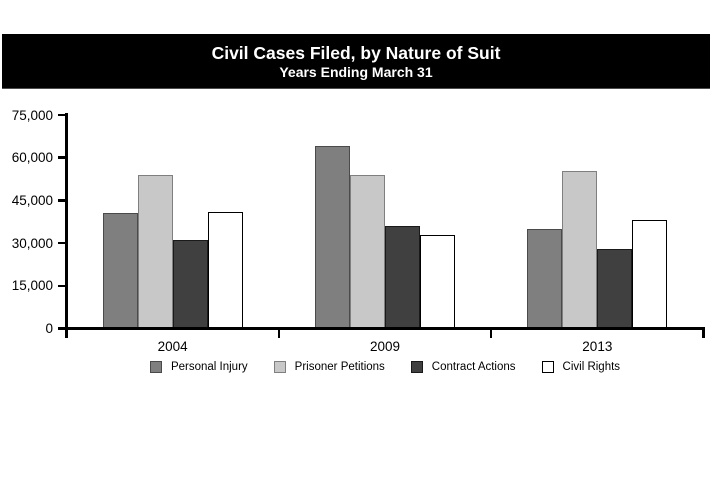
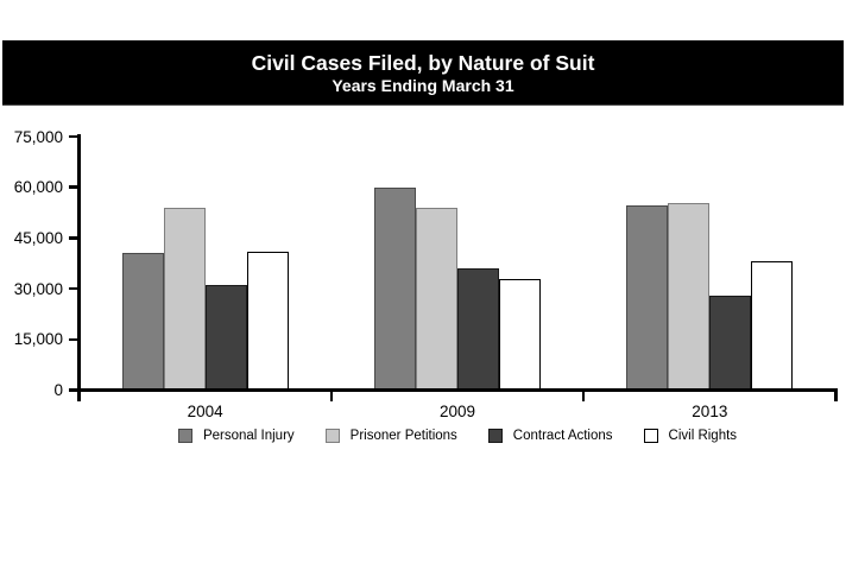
Personal Injury/2009: 64000 -> 60000
Personal Injury/2013: 35000 -> 54000
